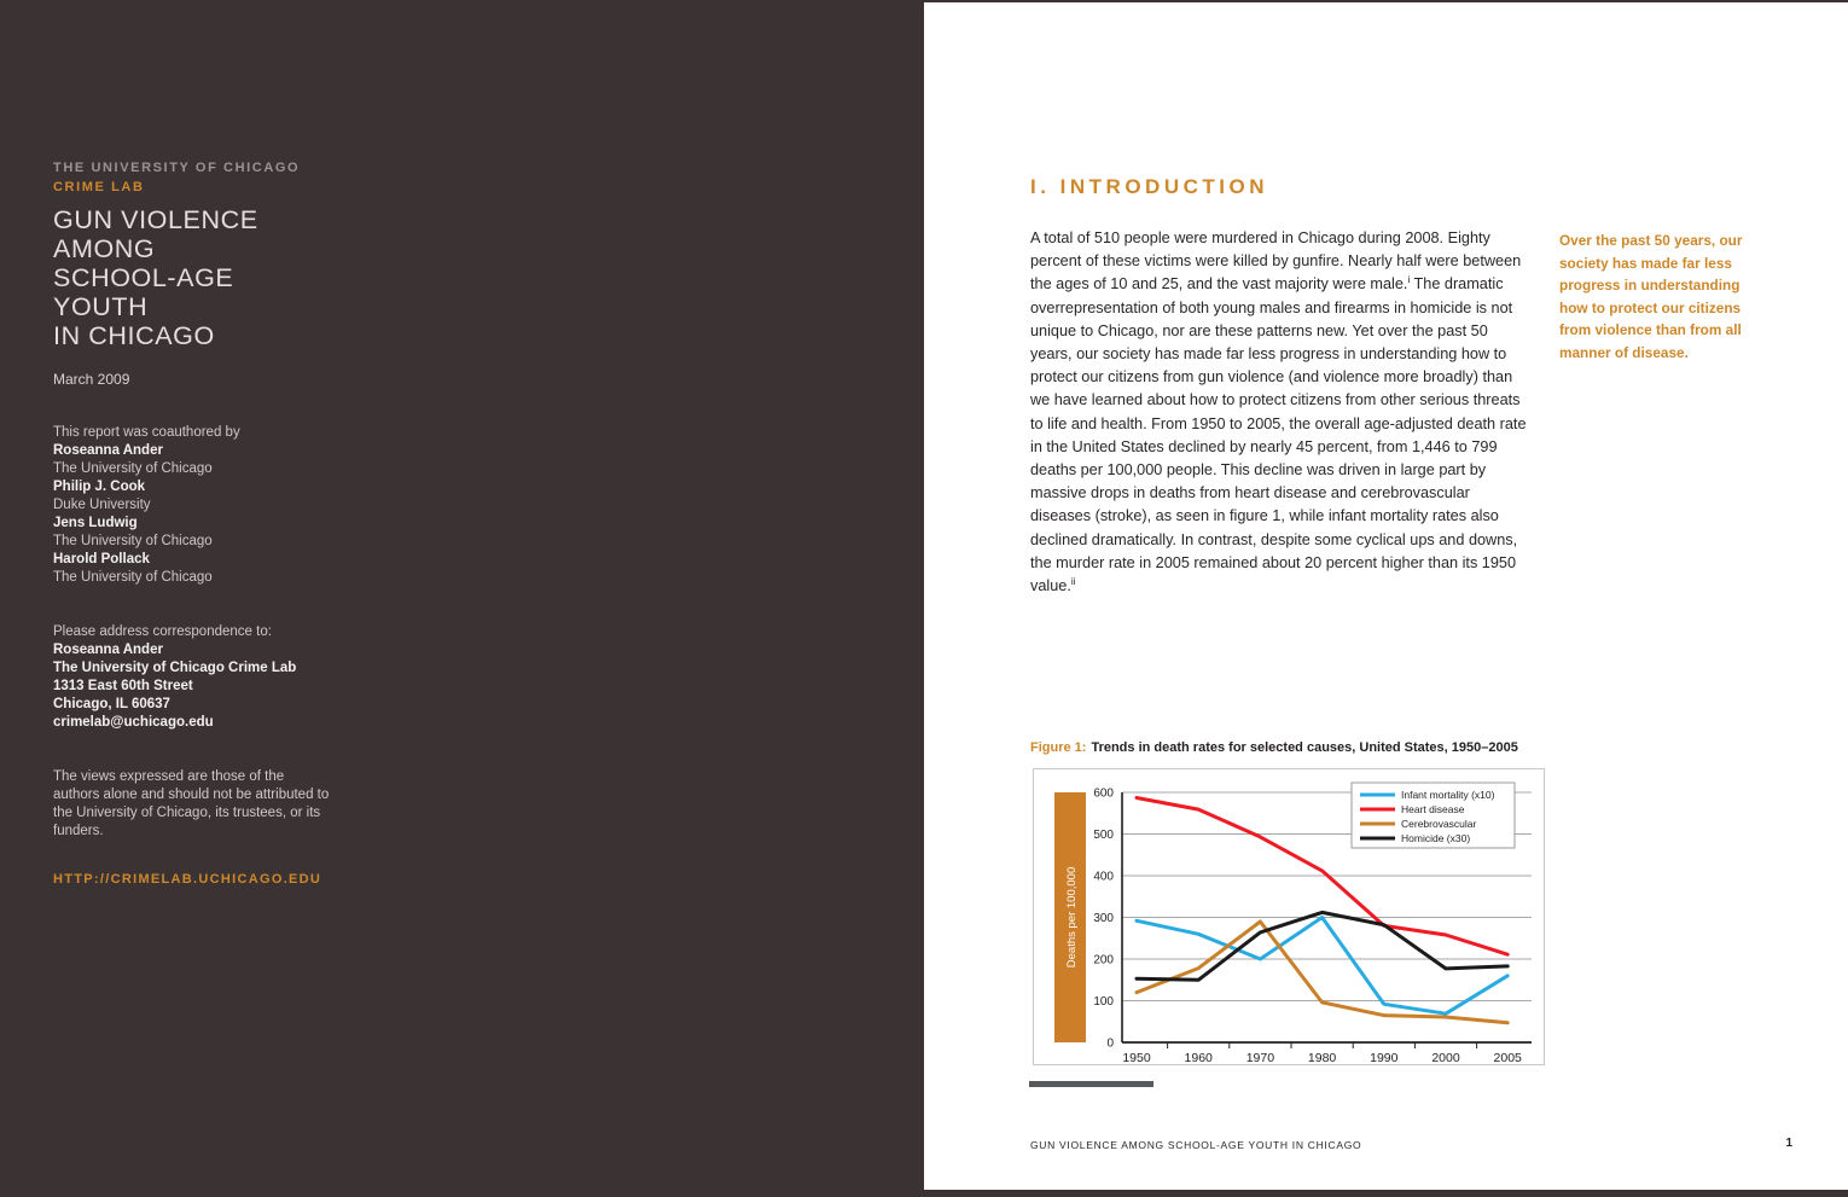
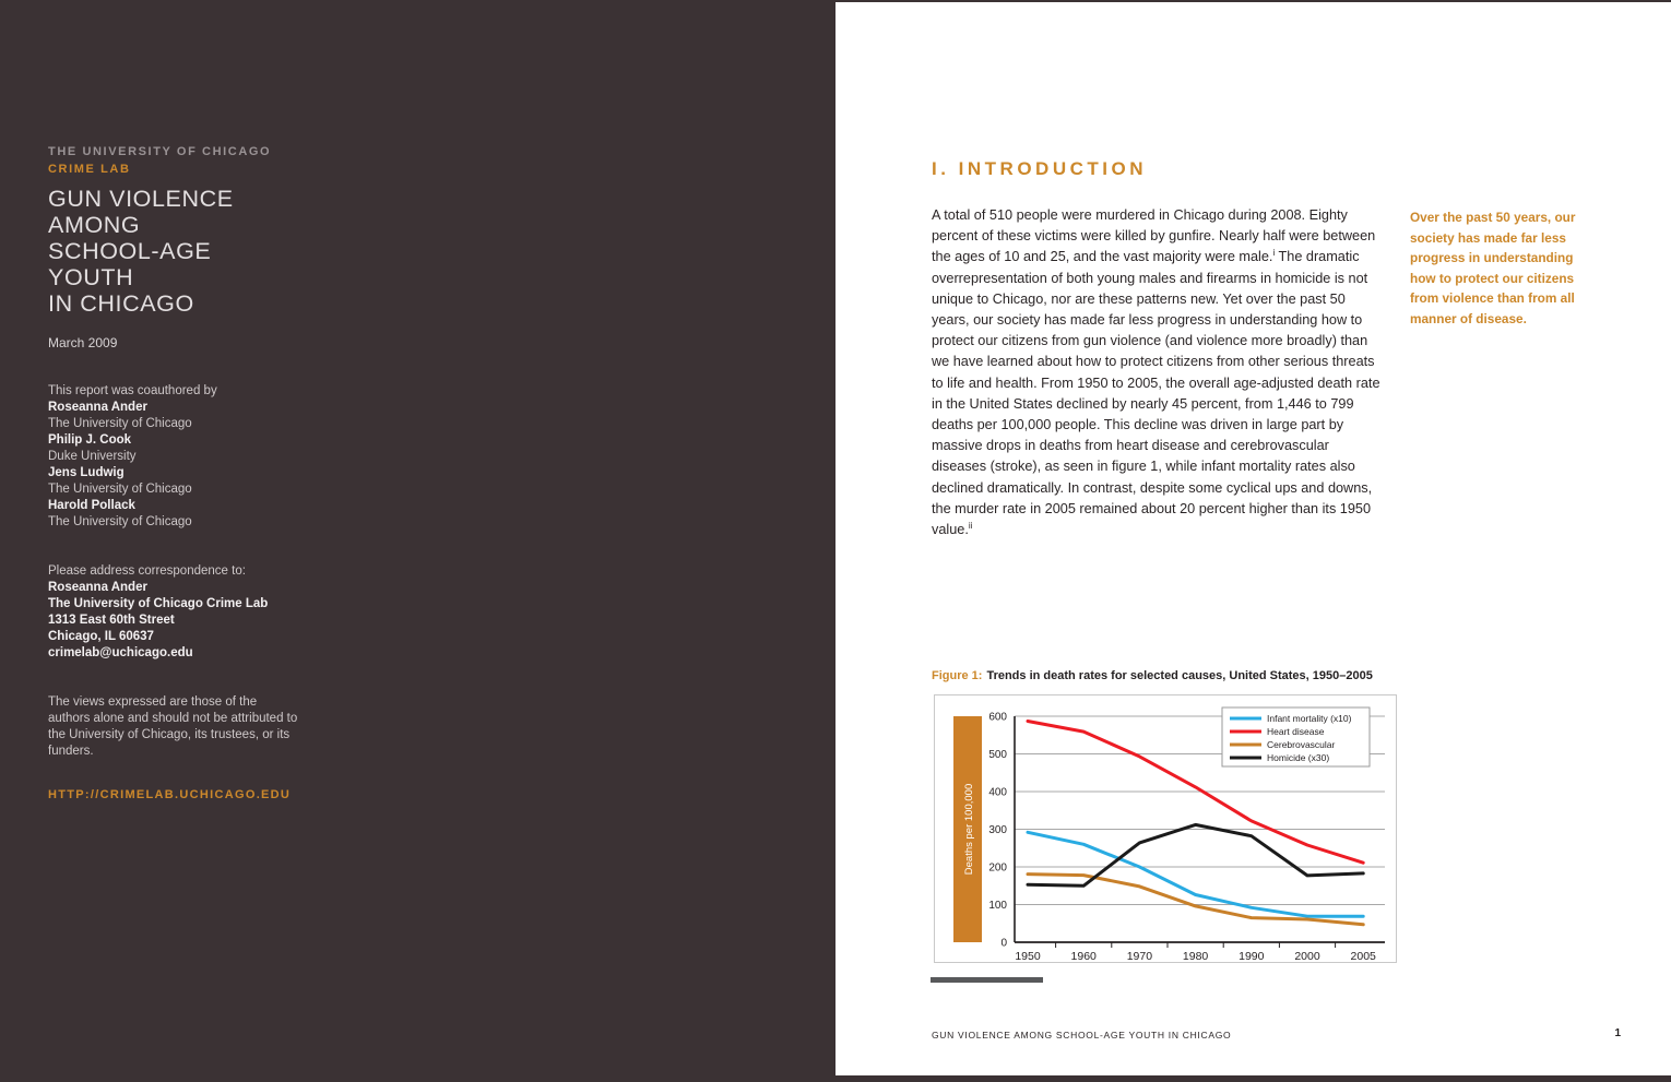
Cerebrovascular/1950: 120 -> 180
Cerebrovascular/1970: 290 -> 150
Infant mortality (x10)/1980: 300 -> 130
Heart disease/1990: 280 -> 320
Infant mortality (x10)/2005: 160 -> 70
